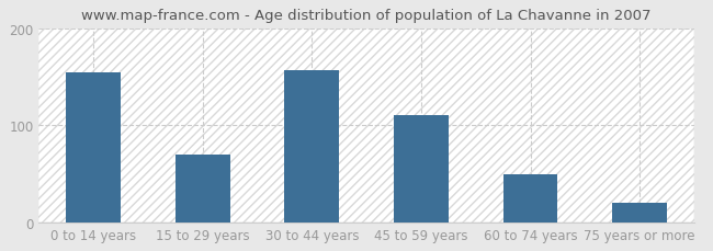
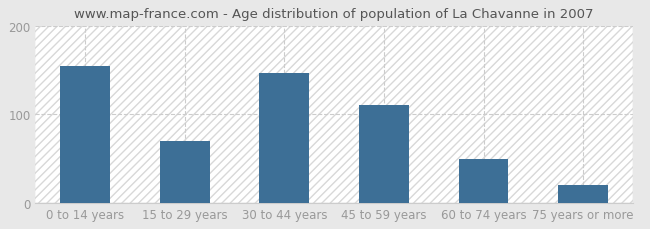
30 to 44 years: 157 -> 146
